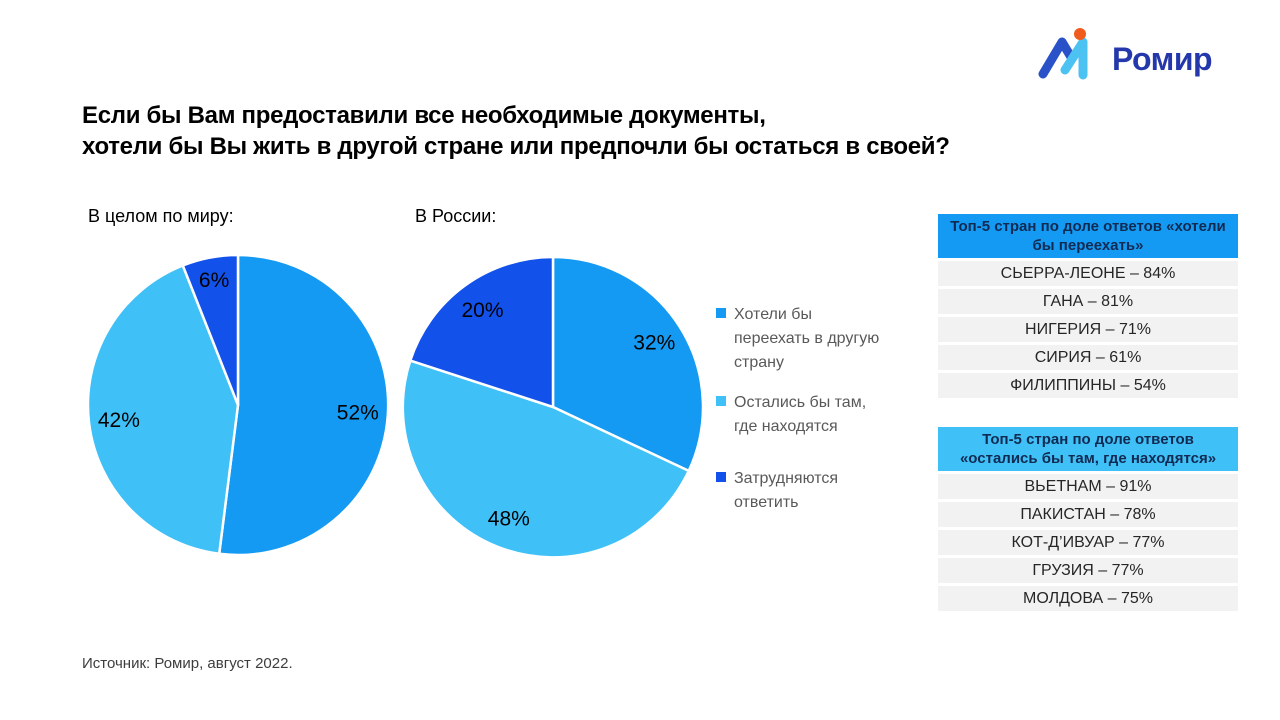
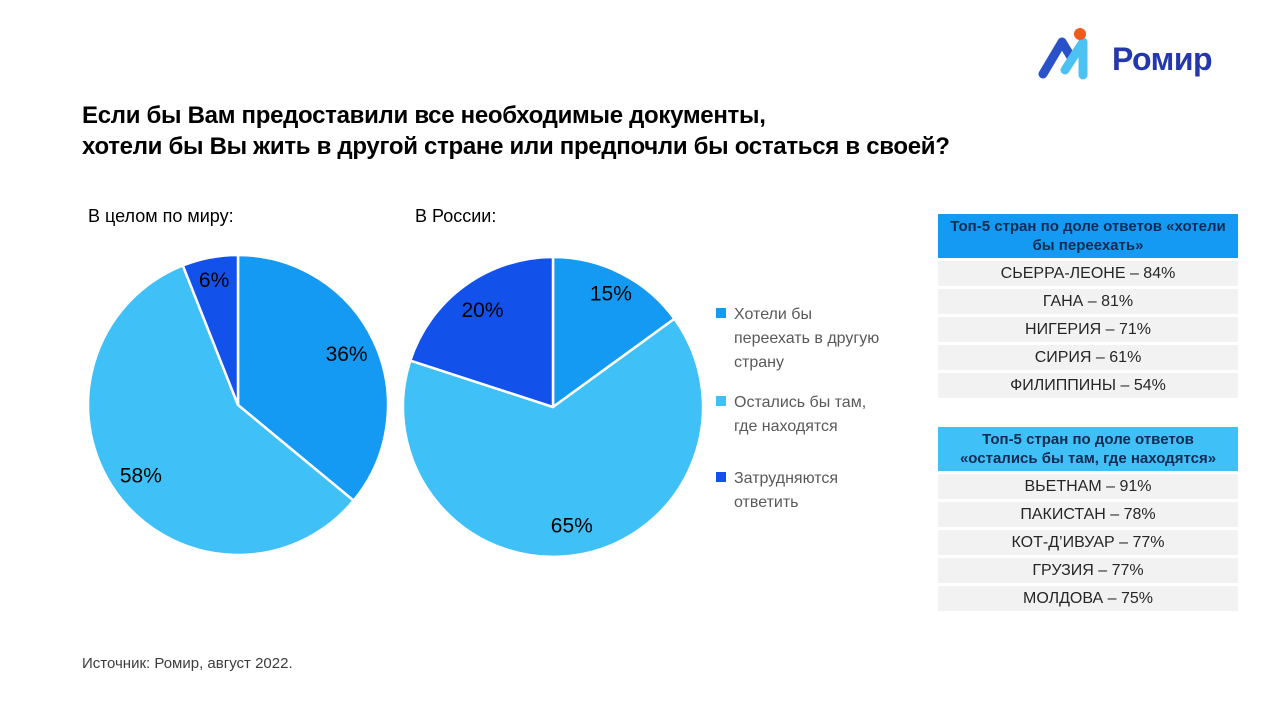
В целом по миру:/Хотели бы переехать в другую страну: 52% -> 36%
В целом по миру:/Остались бы там, где находятся: 42% -> 58%
В России:/Хотели бы переехать в другую страну: 32% -> 15%
В России:/Остались бы там, где находятся: 48% -> 65%
